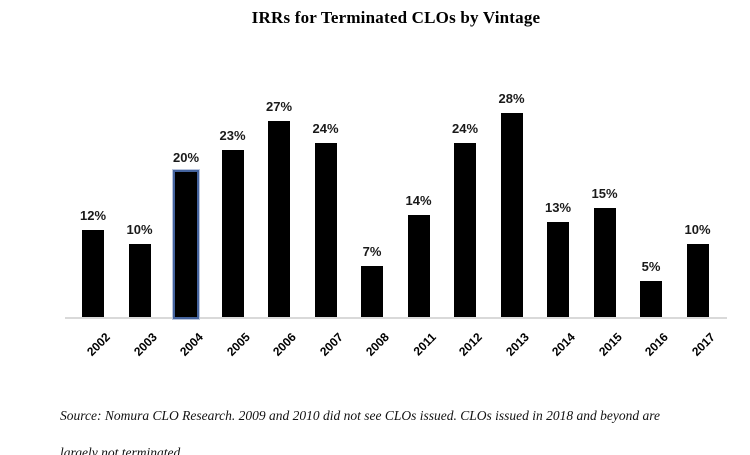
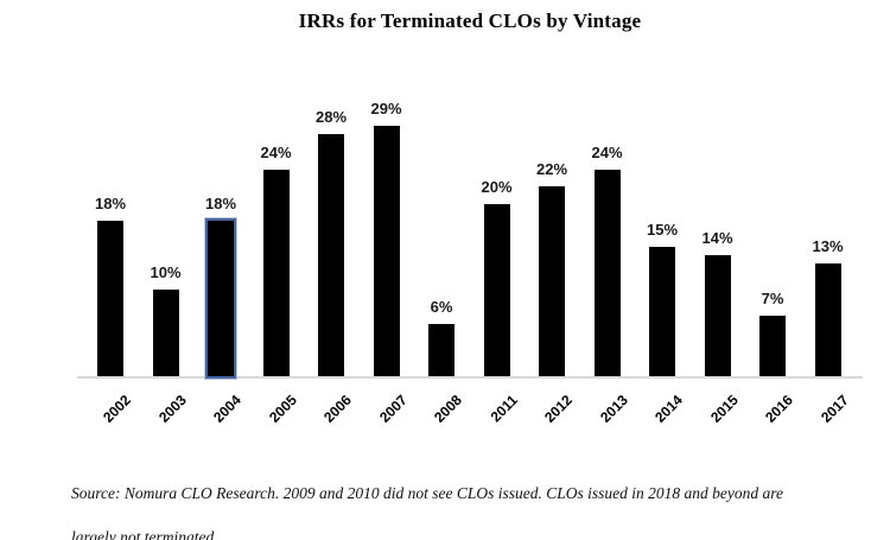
2002: 12% -> 18%
2004: 20% -> 18%
2005: 23% -> 24%
2006: 27% -> 28%
2007: 24% -> 29%
2008: 7% -> 6%
2011: 14% -> 20%
2012: 24% -> 22%
2013: 28% -> 24%
2014: 13% -> 15%
2015: 15% -> 14%
2016: 5% -> 7%
2017: 10% -> 13%
